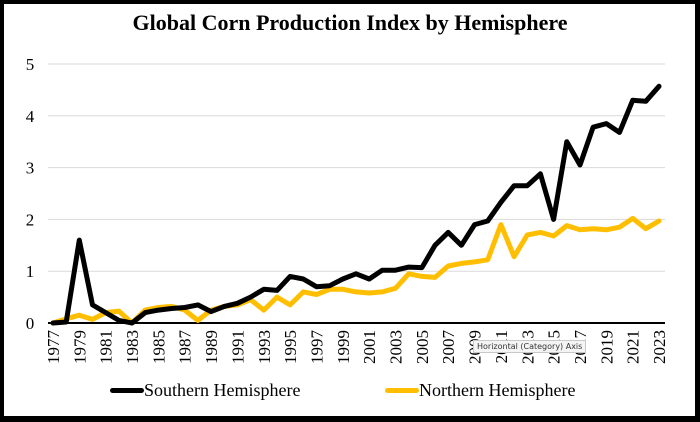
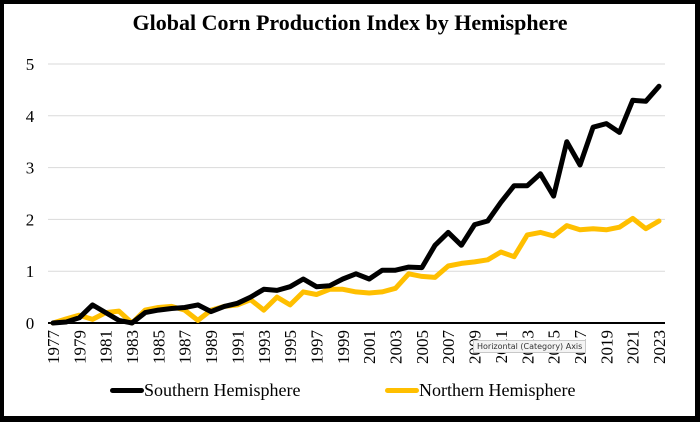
Southern Hemisphere/1979: 1.6 -> 0.1
Southern Hemisphere/1995: 0.9 -> 0.7
Northern Hemisphere/2011: 1.9 -> 1.4
Southern Hemisphere/2015: 2.0 -> 2.5
